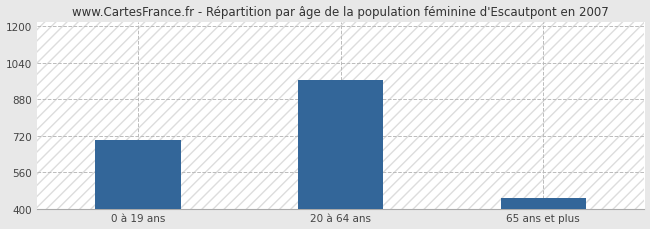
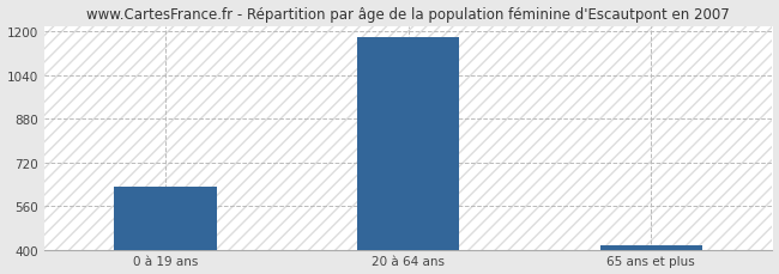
0 à 19 ans: 700 -> 630
20 à 64 ans: 965 -> 1180
65 ans et plus: 445 -> 415
